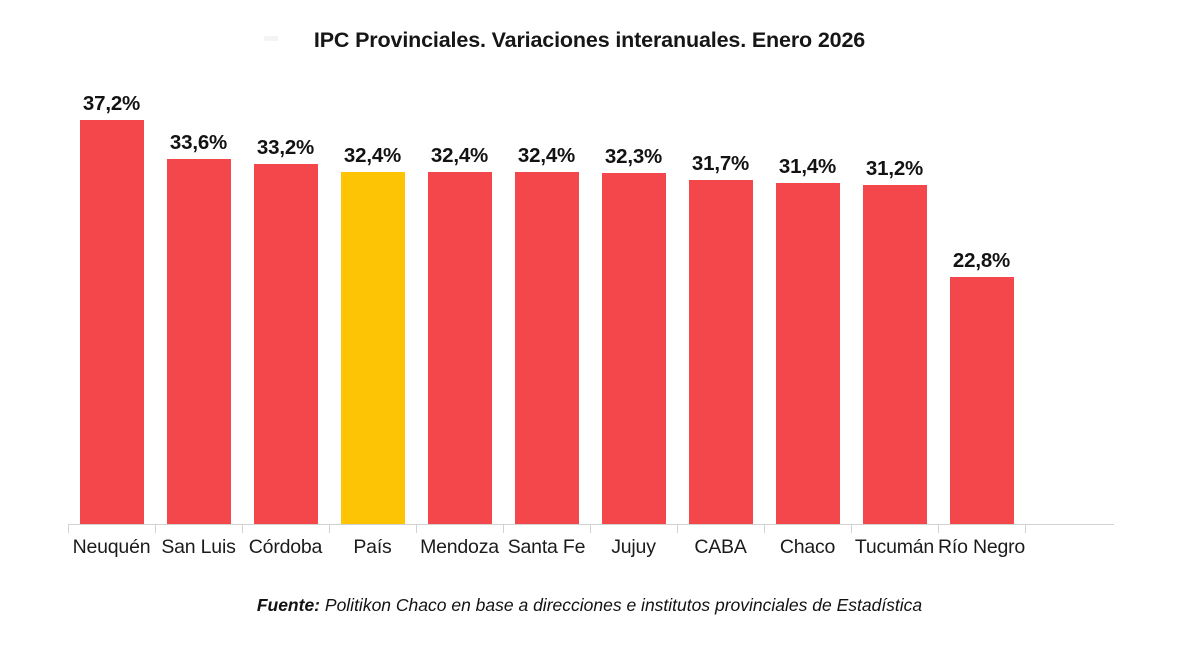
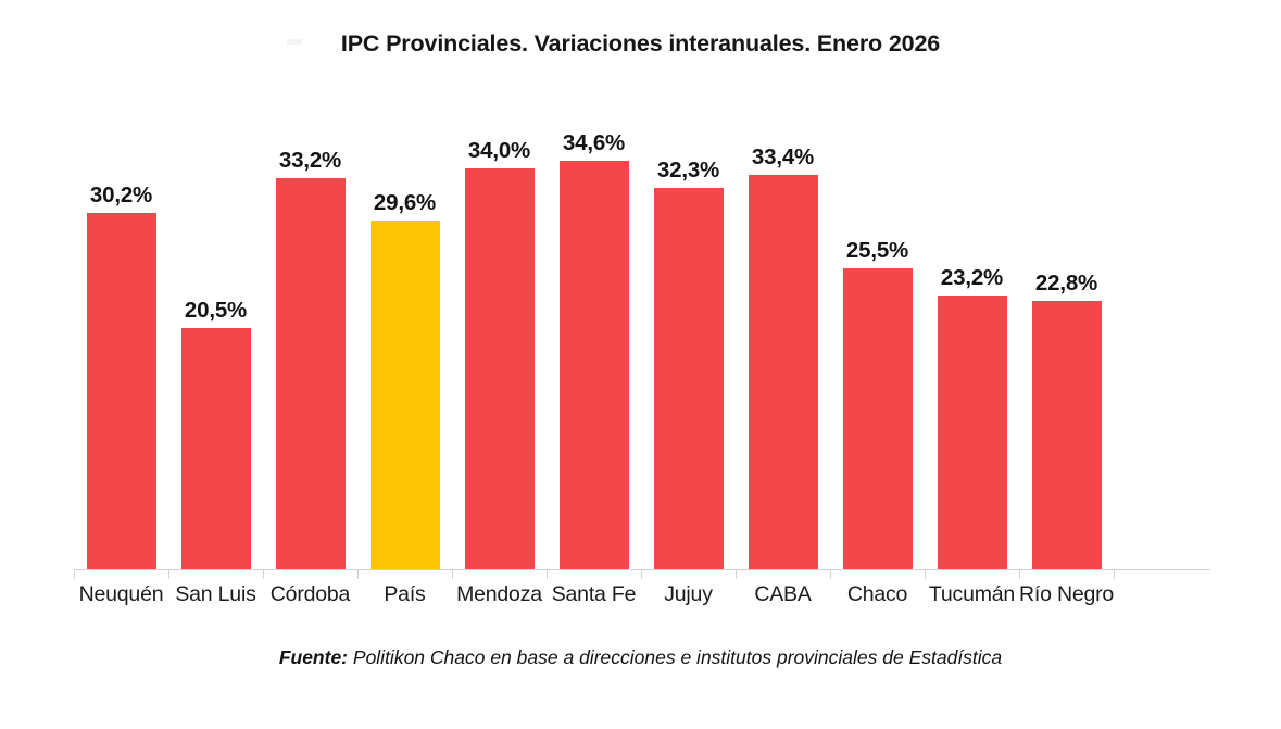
Neuquén: 37,2% -> 30,2%
San Luis: 33,6% -> 20,5%
País: 32,4% -> 29,6%
Mendoza: 32,4% -> 34,0%
Santa Fe: 32,4% -> 34,6%
CABA: 31,7% -> 33,4%
Chaco: 31,4% -> 25,5%
Tucumán: 31,2% -> 23,2%
